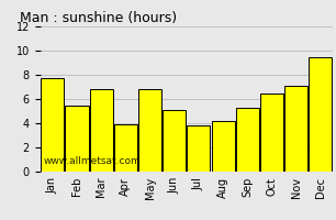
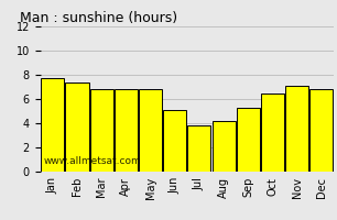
Feb: 5.5 -> 7.4
Apr: 3.9 -> 6.8
Dec: 9.5 -> 6.8
